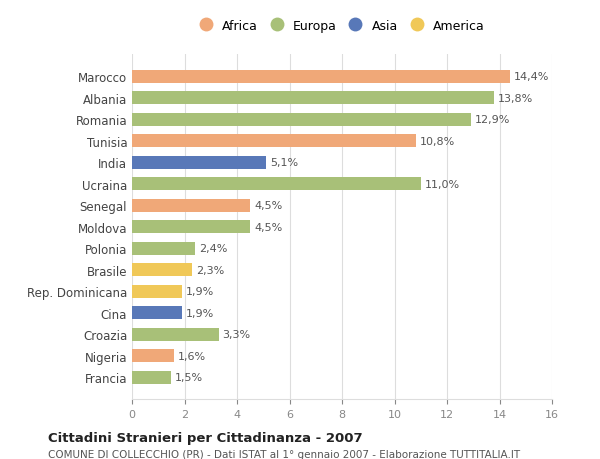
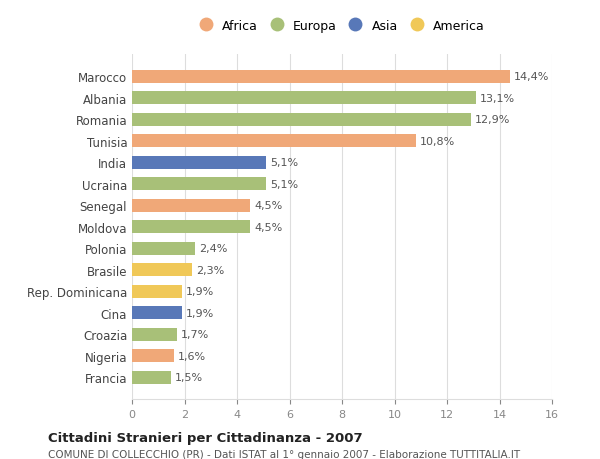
Albania: 13,8% -> 13,1%
Ucraina: 11,0% -> 5,1%
Croazia: 3,3% -> 1,7%
